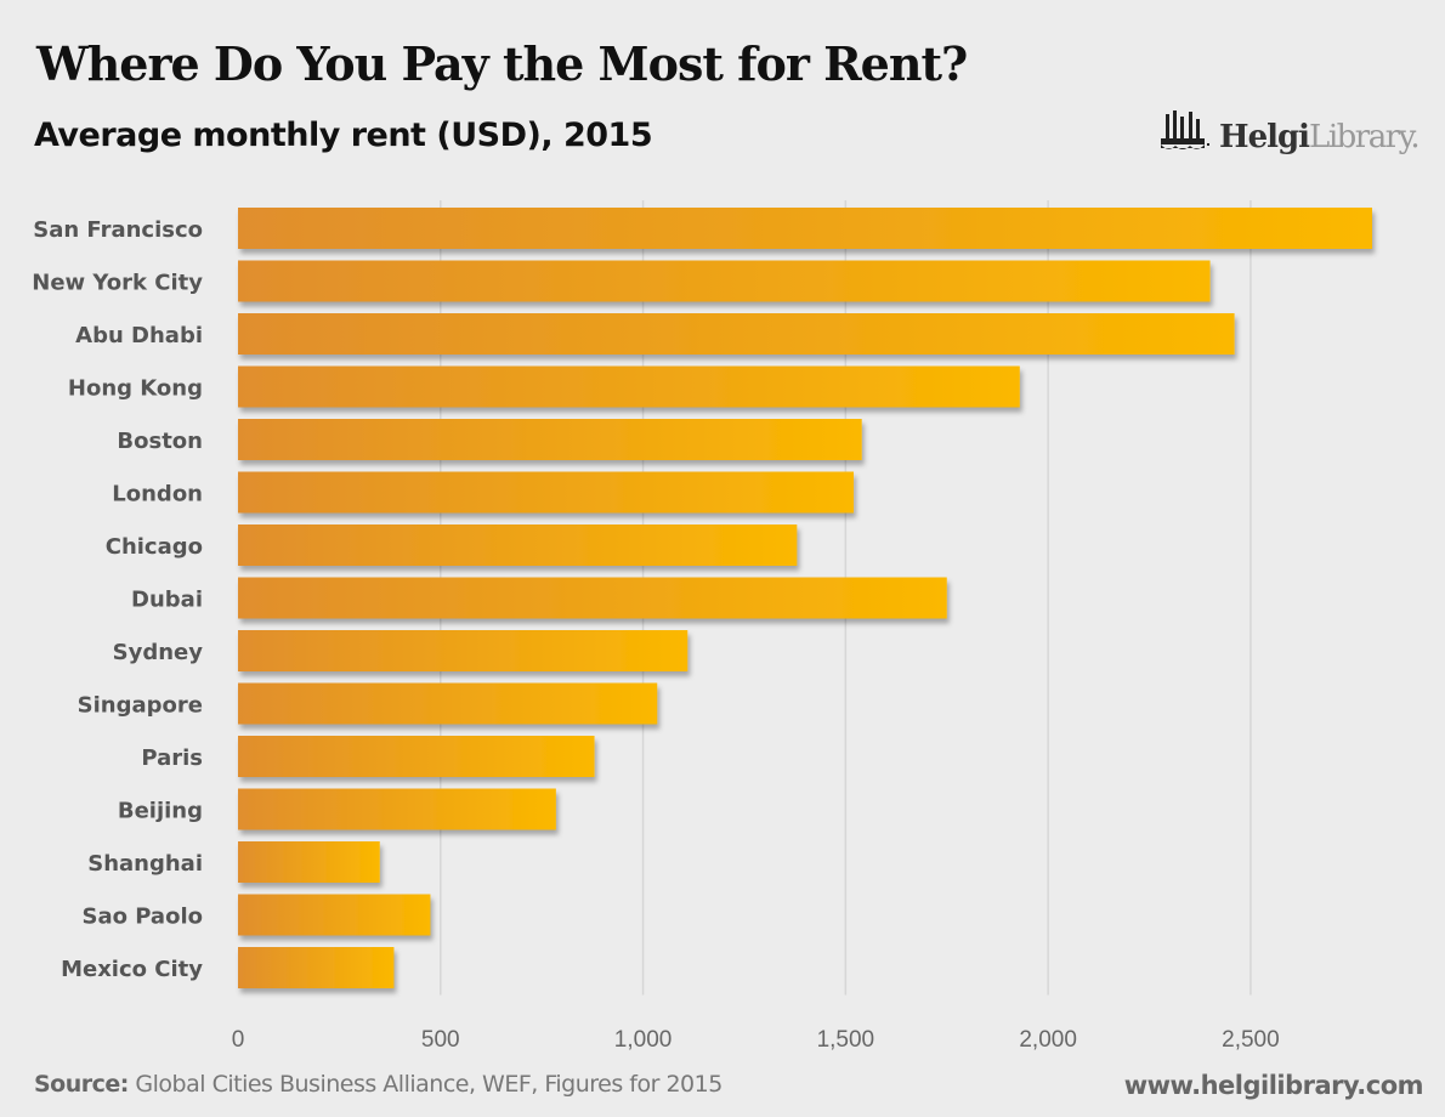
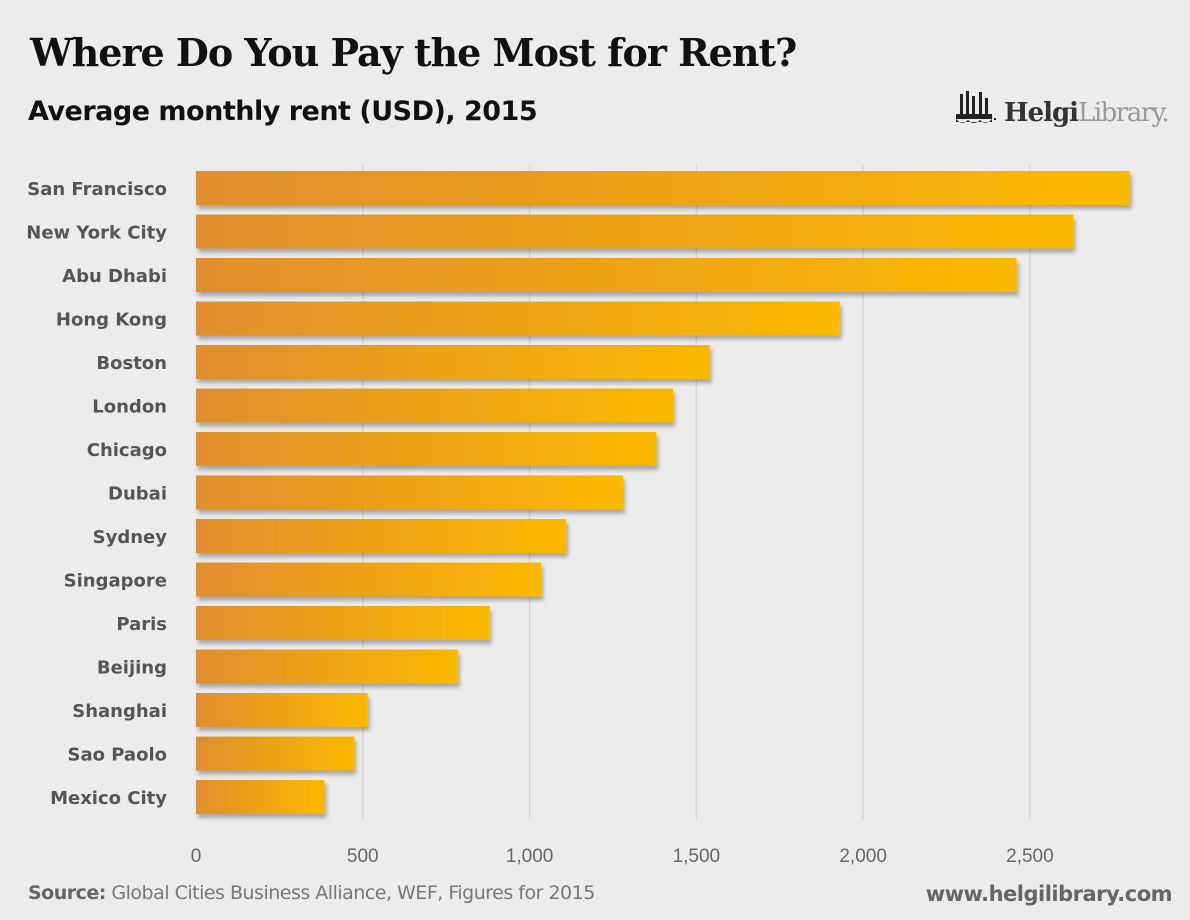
New York City: 2400 -> 2630
London: 1520 -> 1430
Dubai: 1750 -> 1280
Shanghai: 350 -> 520
